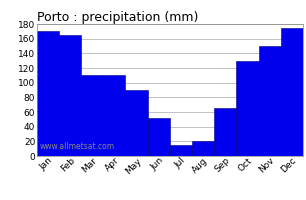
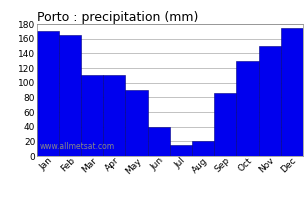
Jun: 52 -> 40
Sep: 65 -> 86
